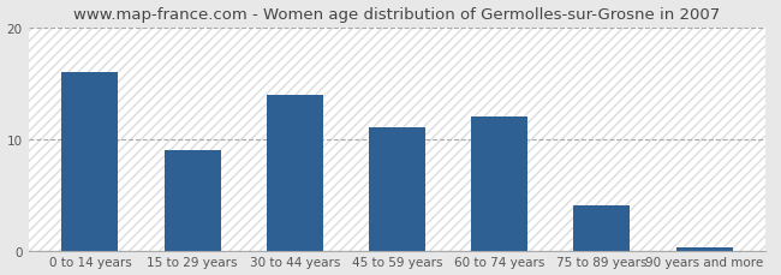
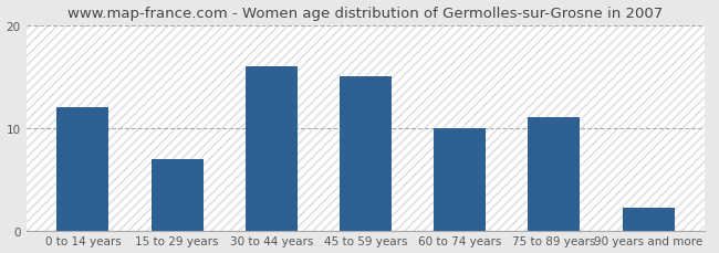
0 to 14 years: 16.0 -> 12.0
15 to 29 years: 9.0 -> 7.0
30 to 44 years: 14.0 -> 16.0
45 to 59 years: 11.0 -> 15.0
60 to 74 years: 12.0 -> 10.0
75 to 89 years: 4.0 -> 11.0
90 years and more: 0.3 -> 2.2
